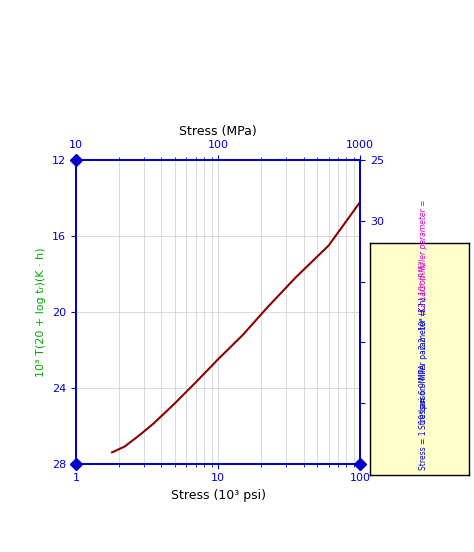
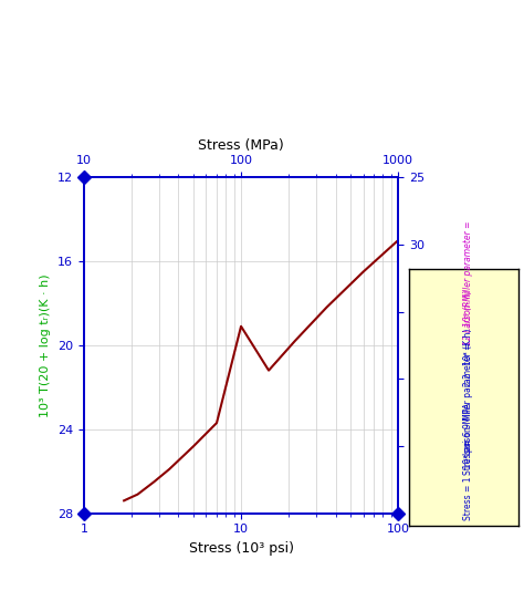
10: 22.5 -> 19.1
100: 14.2 -> 15.0
